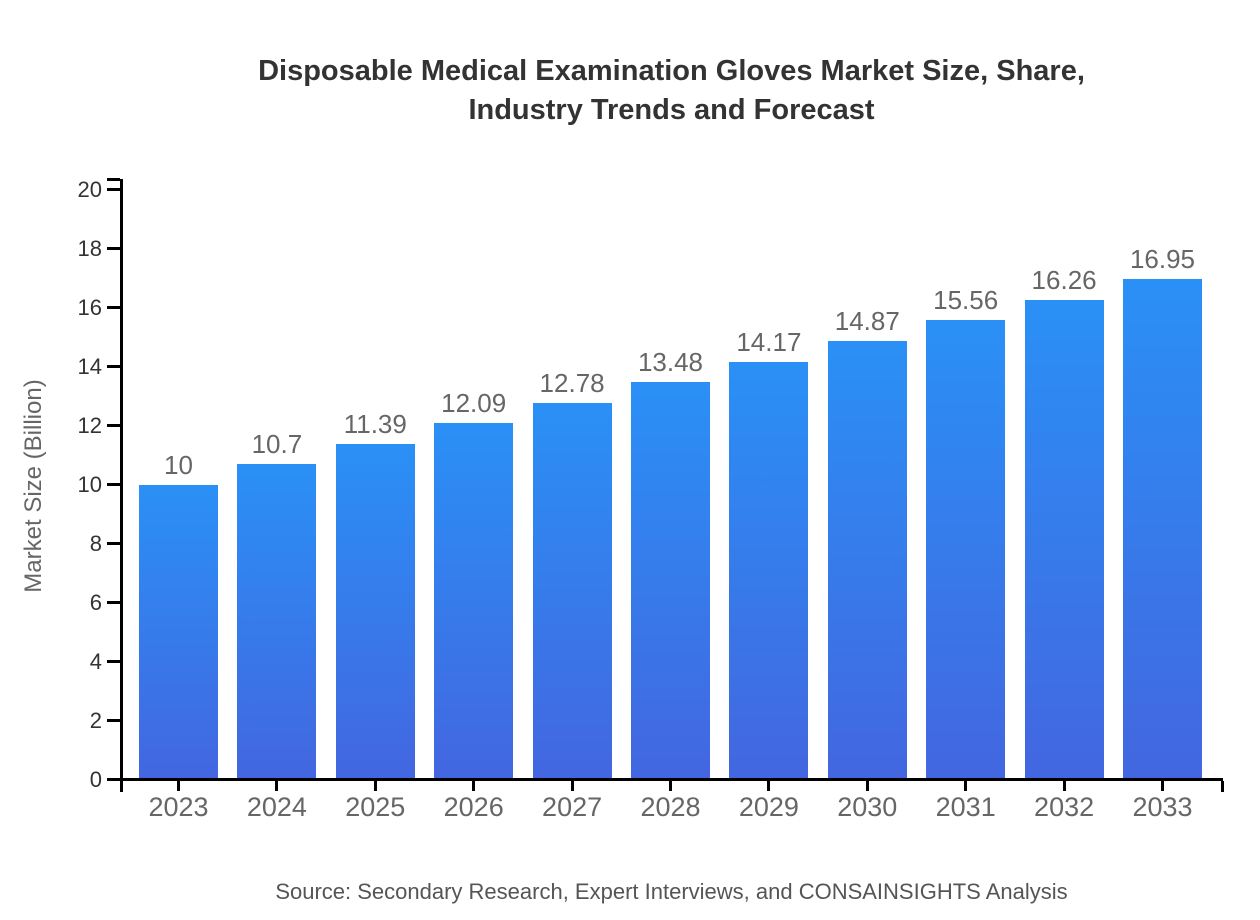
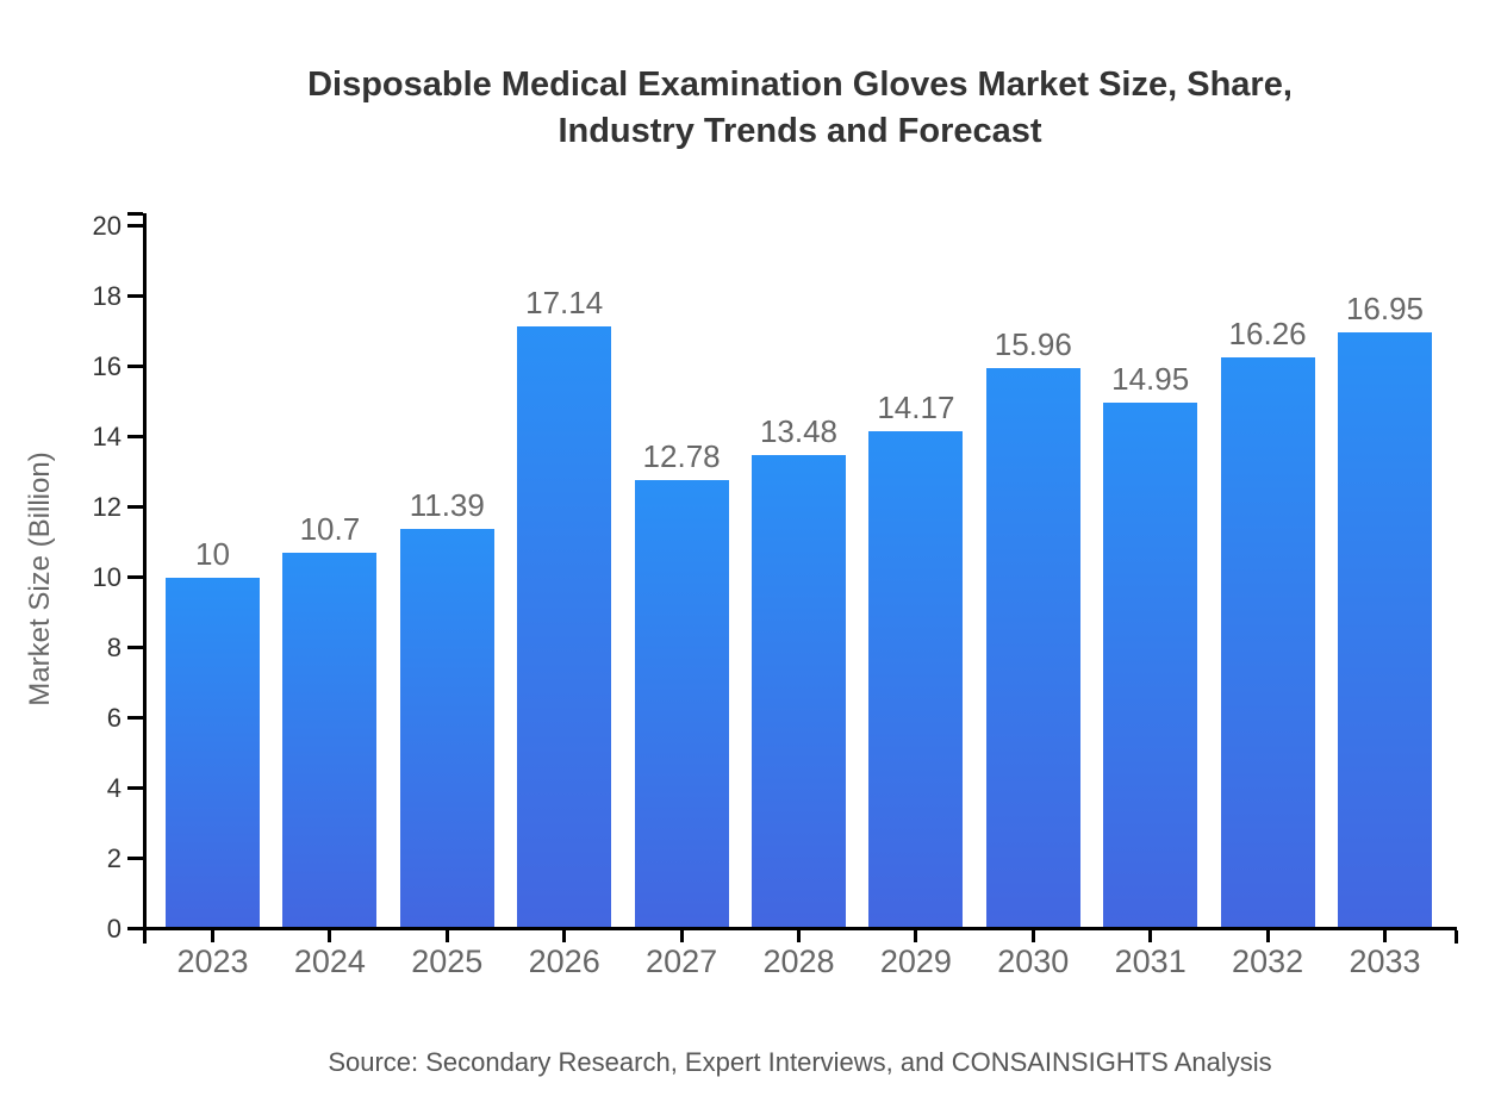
2026: 12.09 -> 17.14
2030: 14.87 -> 15.96
2031: 15.56 -> 14.95
